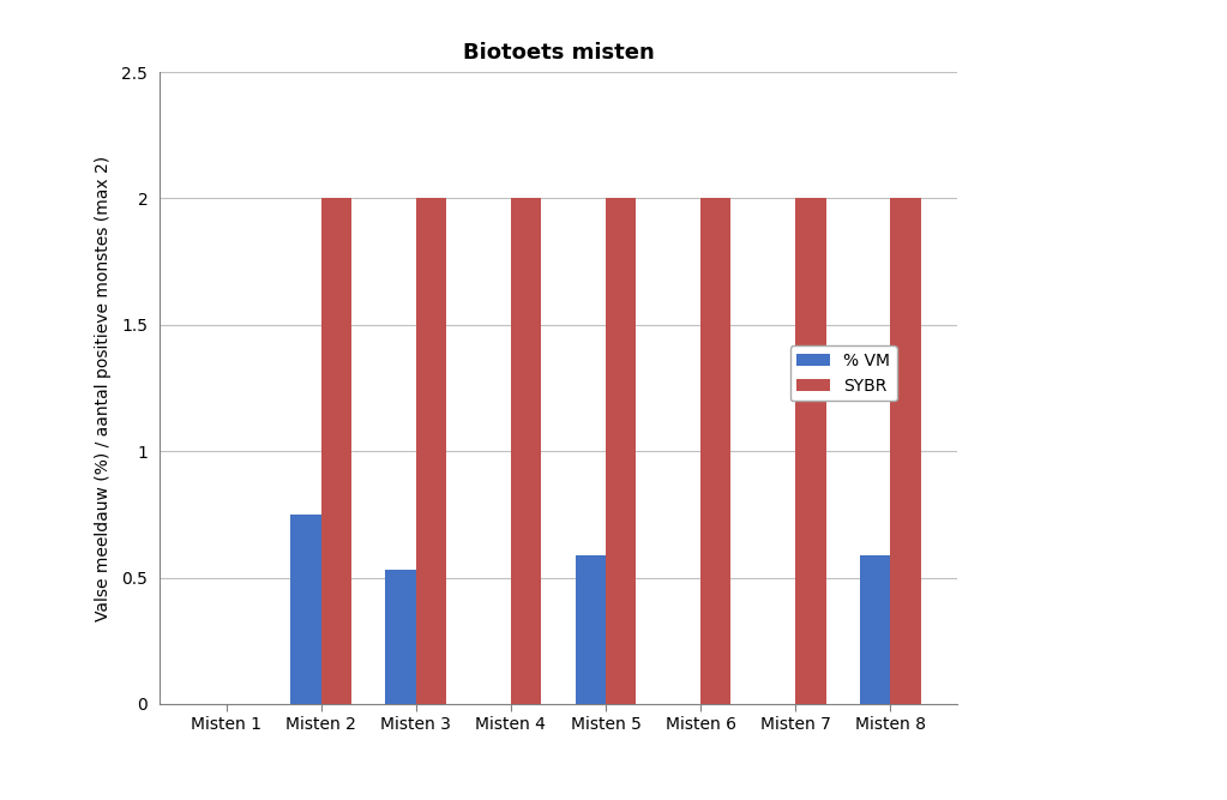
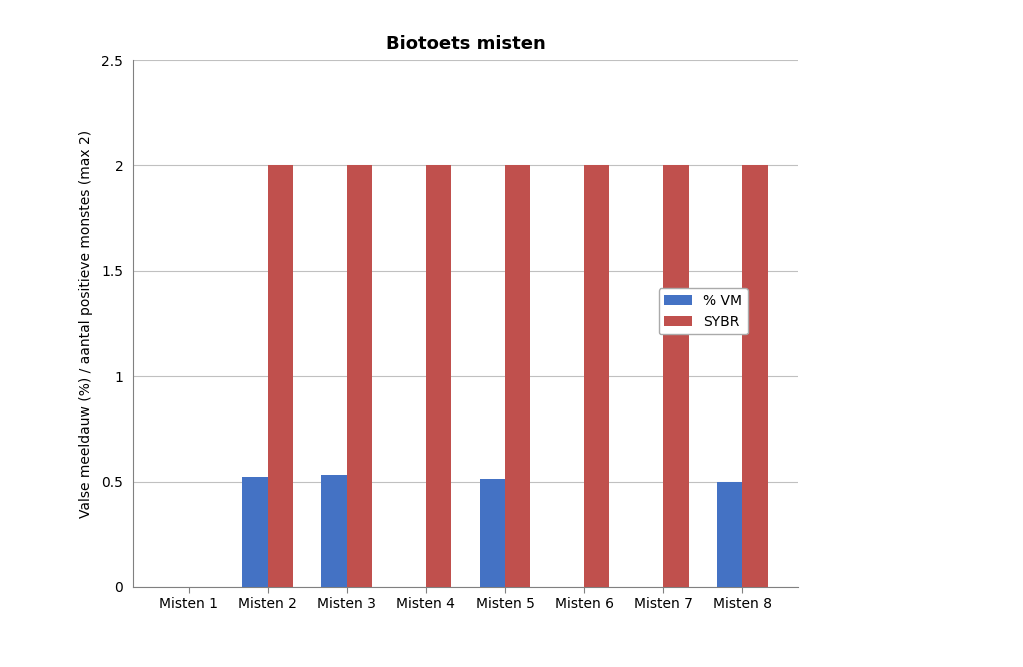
% VM/Misten 2: 0.75 -> 0.52
% VM/Misten 5: 0.59 -> 0.51
% VM/Misten 8: 0.59 -> 0.50
